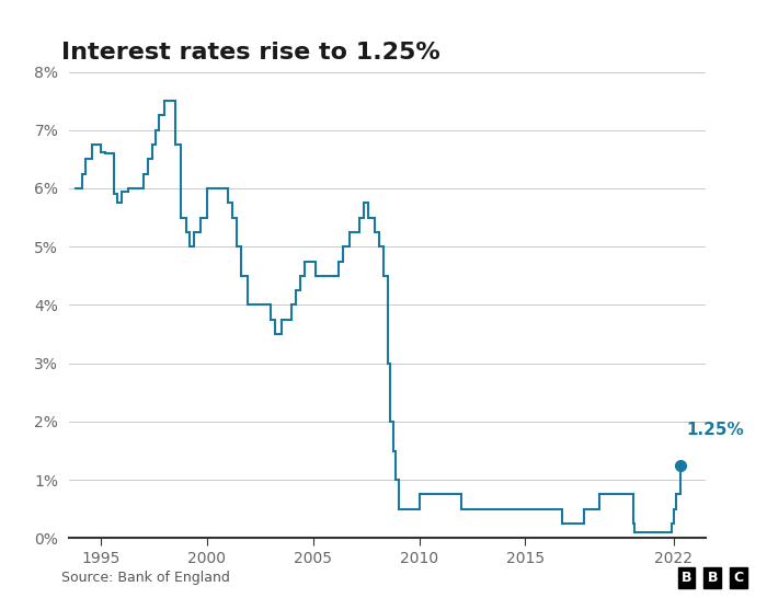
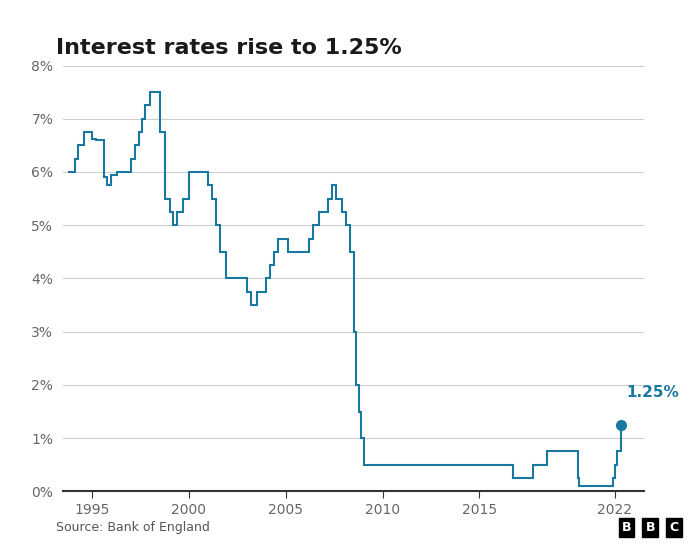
2010: 0.76% -> 0.50%
